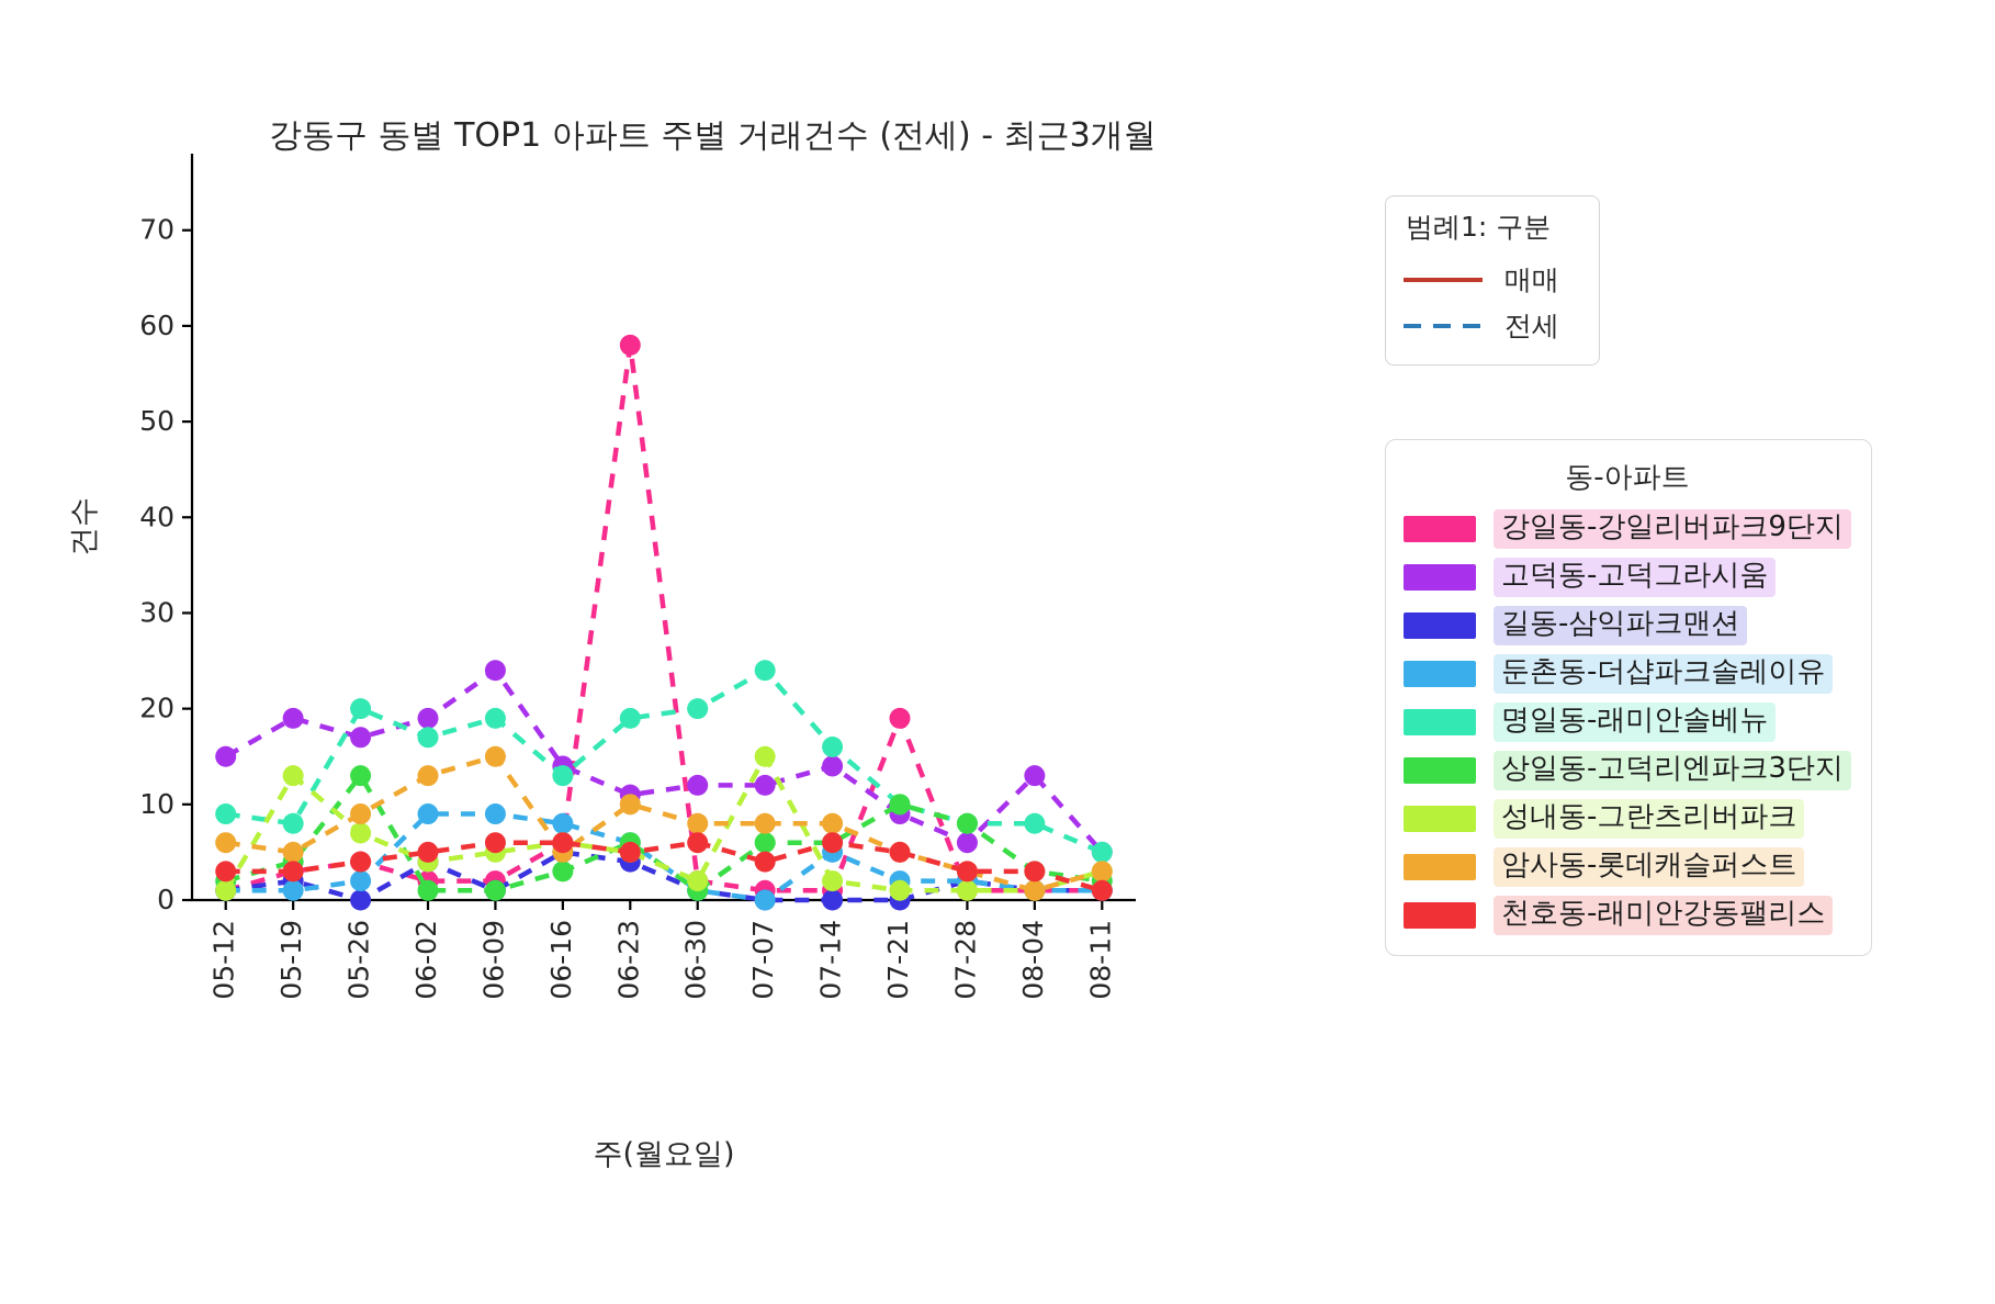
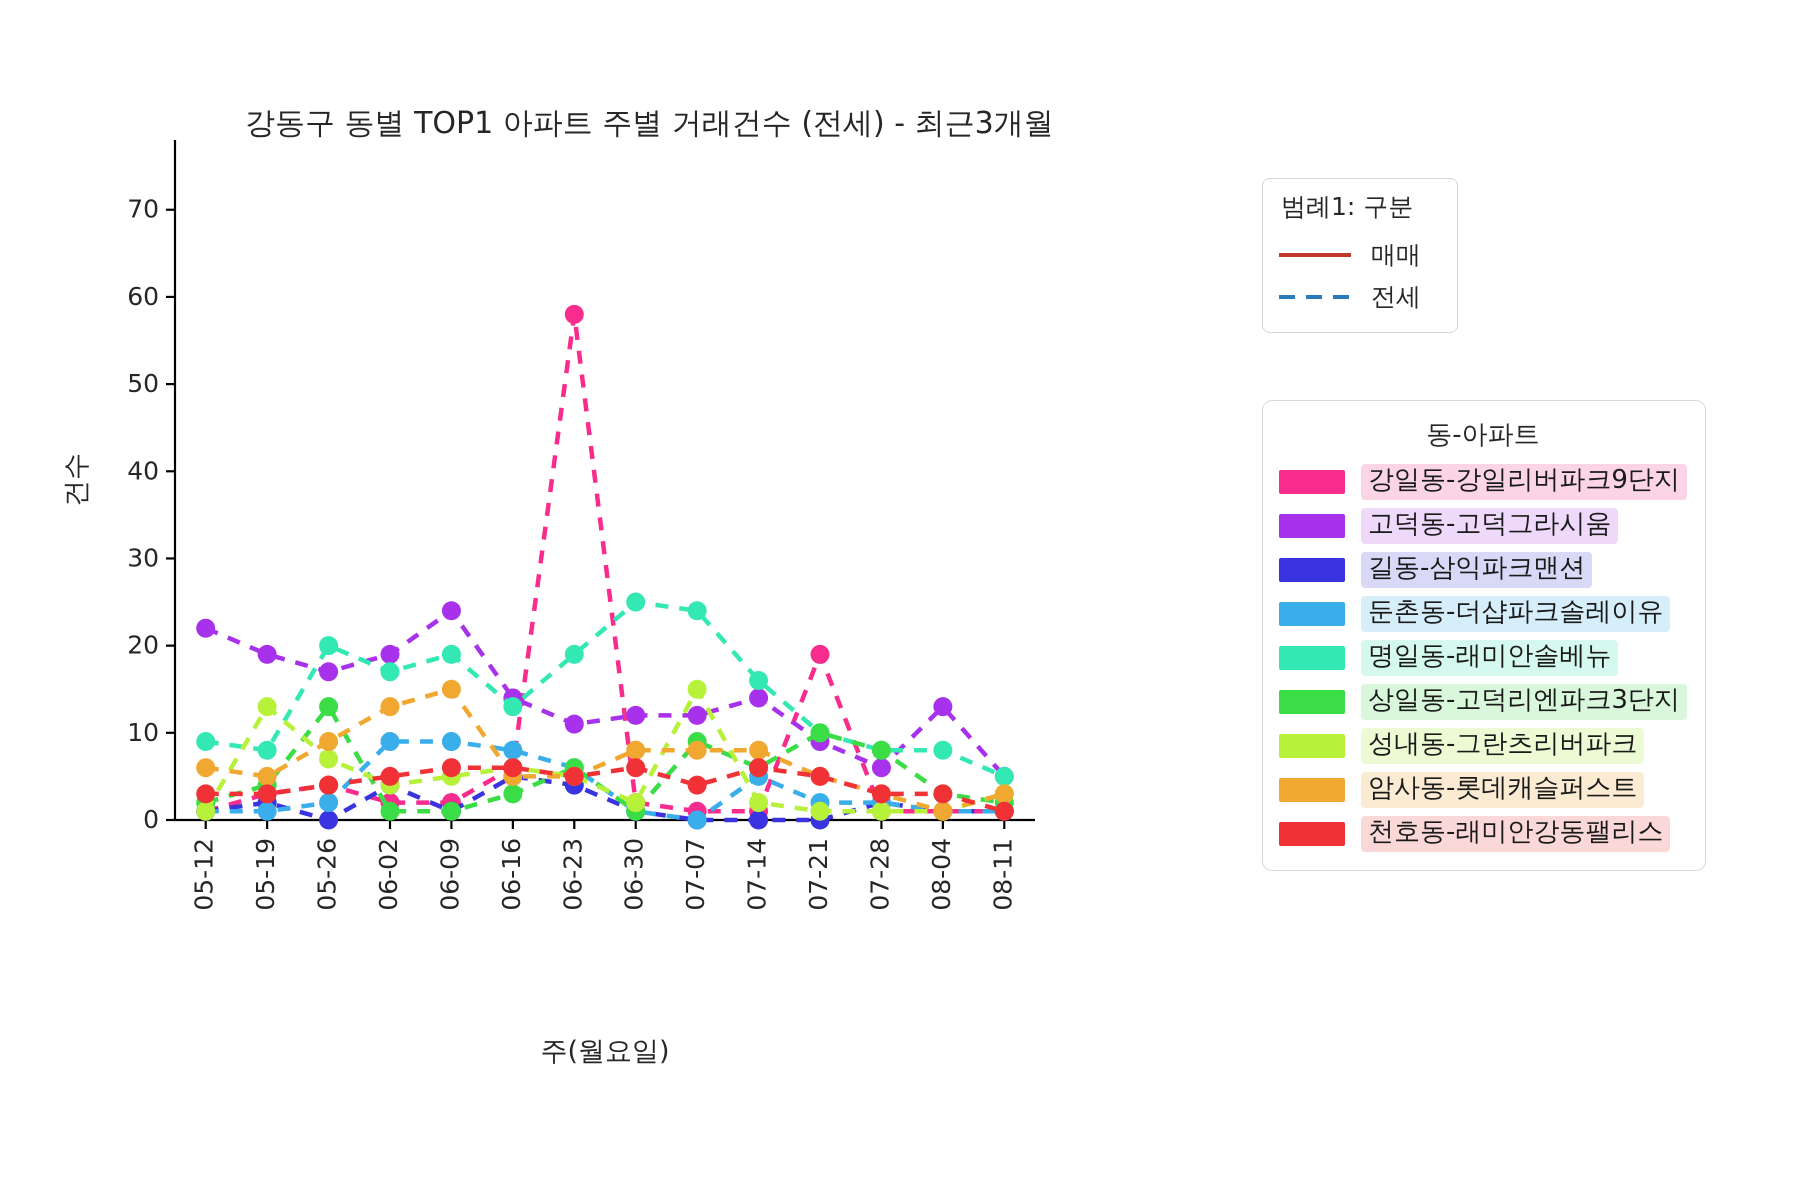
고덕동-고덕그라시움/05-12: 15 -> 22
암사동-롯데캐슬퍼스트/06-23: 10 -> 5
명일동-래미안솔베뉴/06-30: 20 -> 25
상일동-고덕리엔파크3단지/07-07: 6 -> 9
